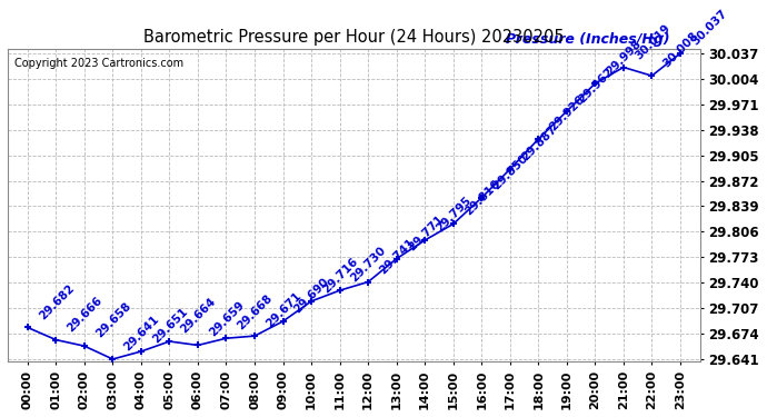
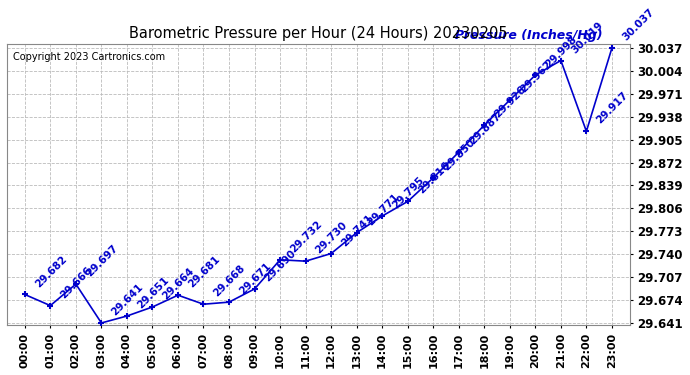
02:00: 29.658 -> 29.697
06:00: 29.659 -> 29.681
10:00: 29.716 -> 29.732
22:00: 30.008 -> 29.917
